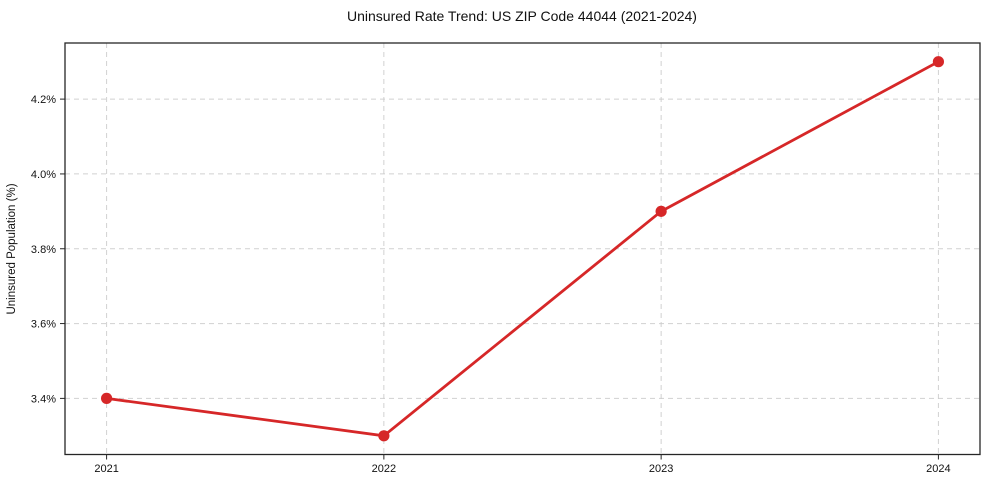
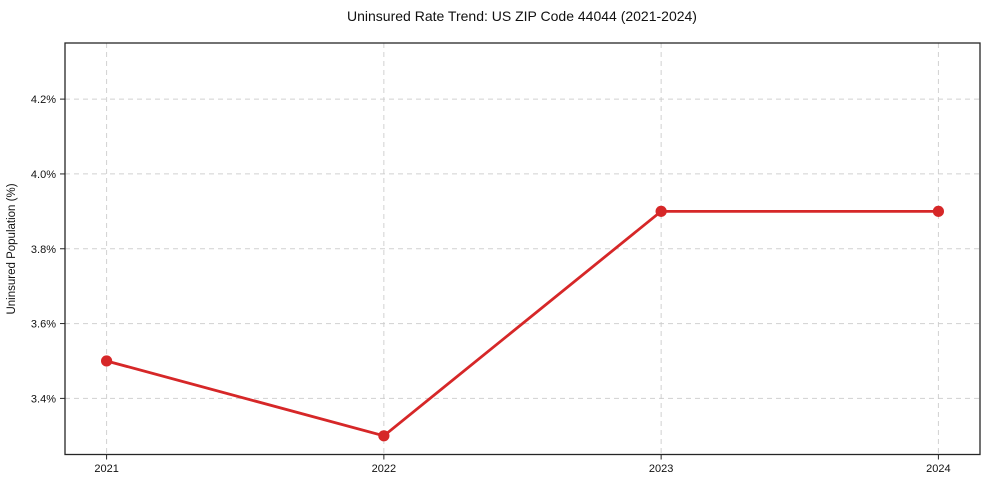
2021: 3.4% -> 3.5%
2024: 4.3% -> 3.9%
